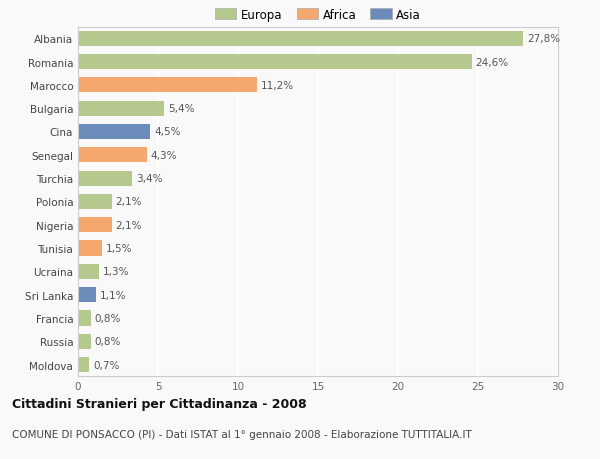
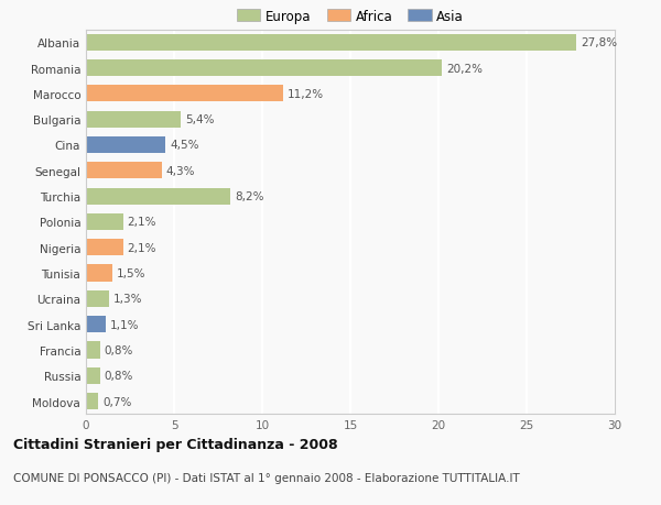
Romania: 24,6% -> 20,2%
Turchia: 3,4% -> 8,2%
